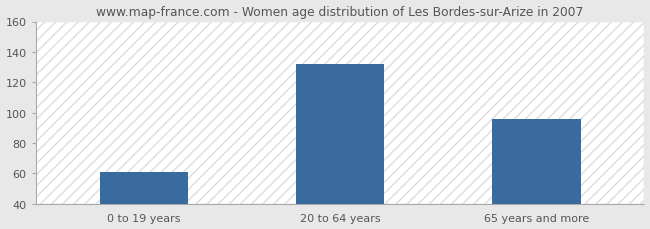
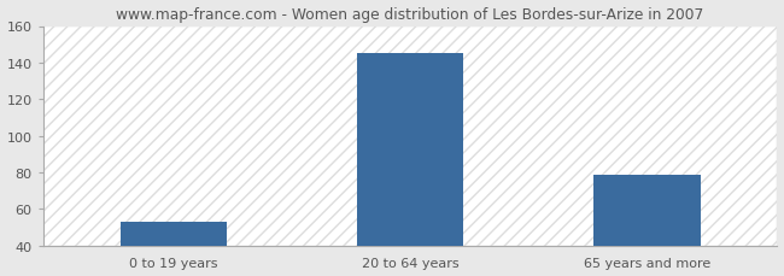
0 to 19 years: 61 -> 53
20 to 64 years: 132 -> 145
65 years and more: 96 -> 79
